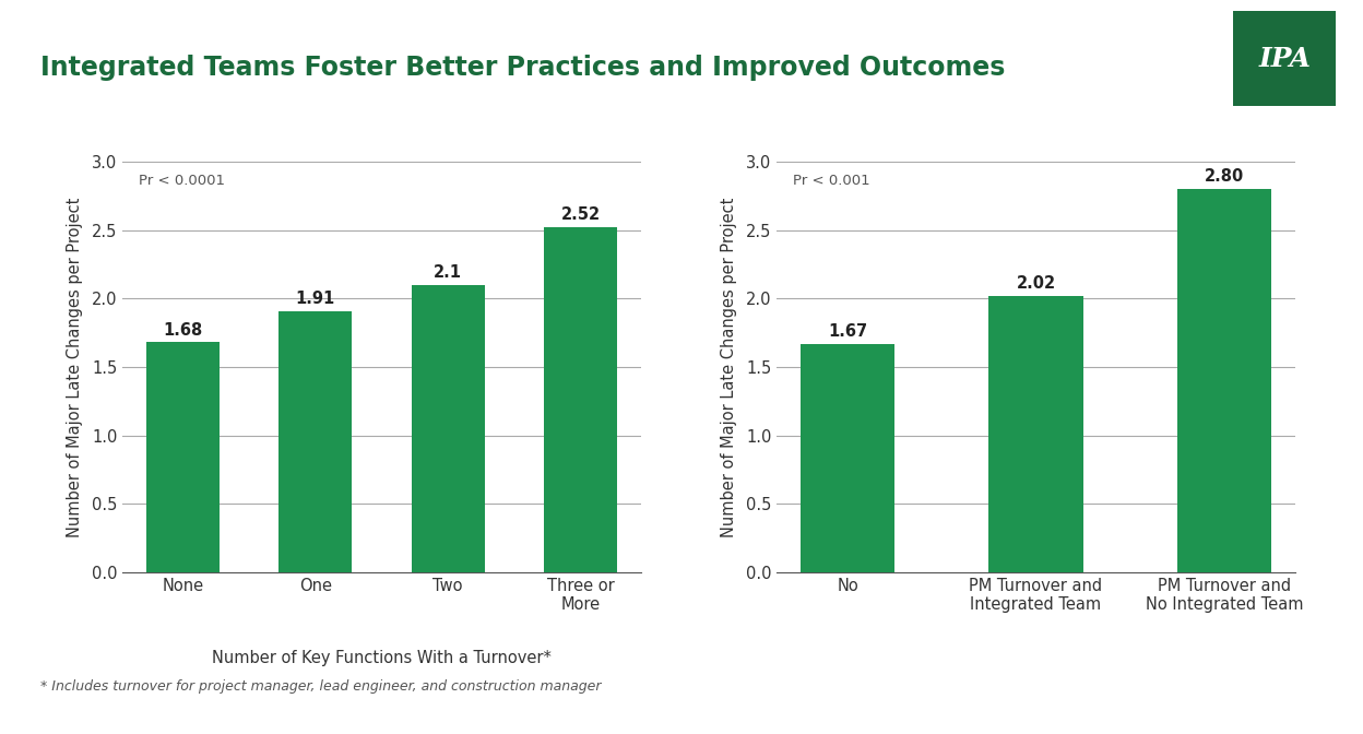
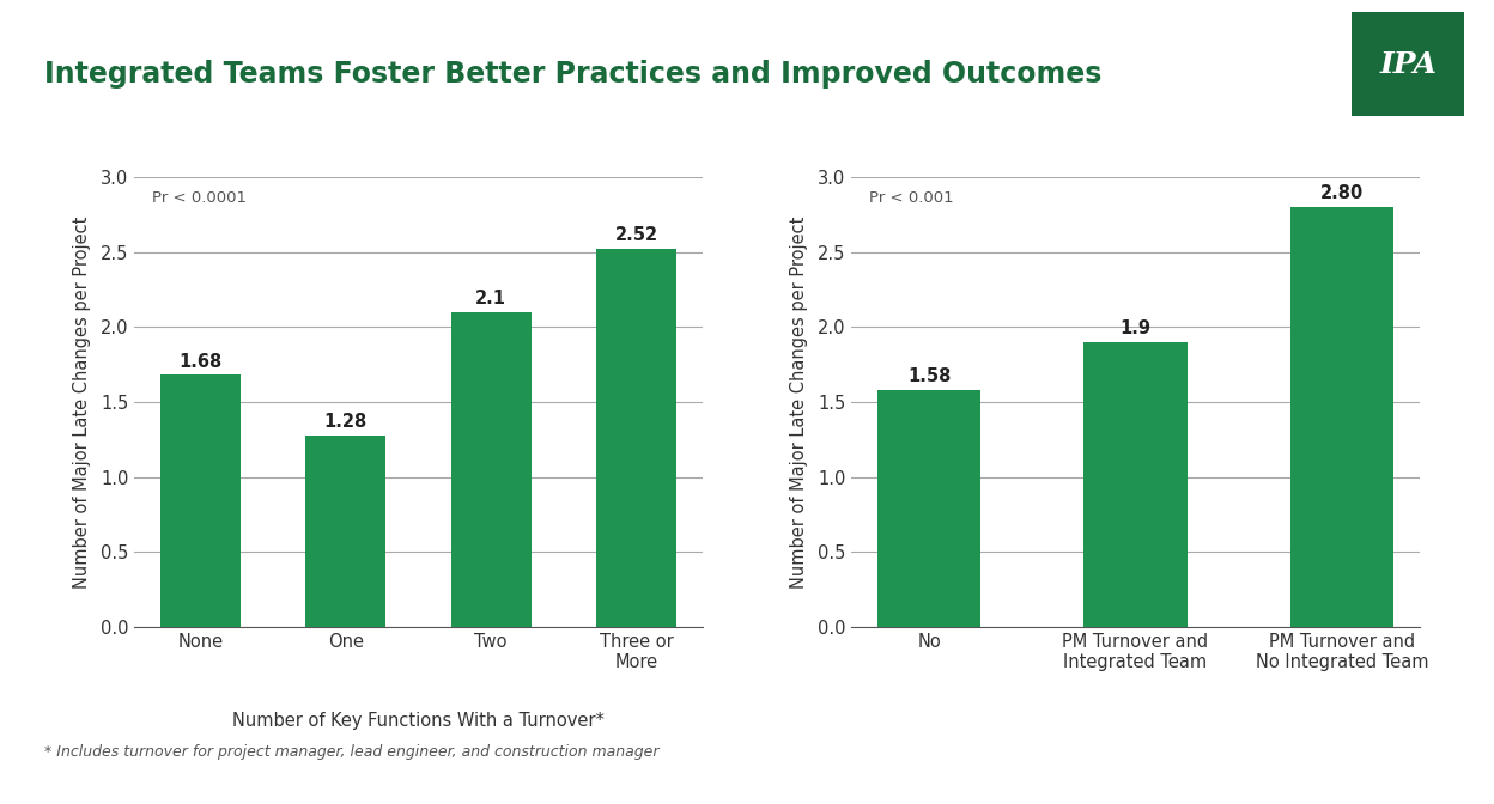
One: 1.91 -> 1.28
No: 1.67 -> 1.58
PM Turnover and Integrated Team: 2.02 -> 1.9
